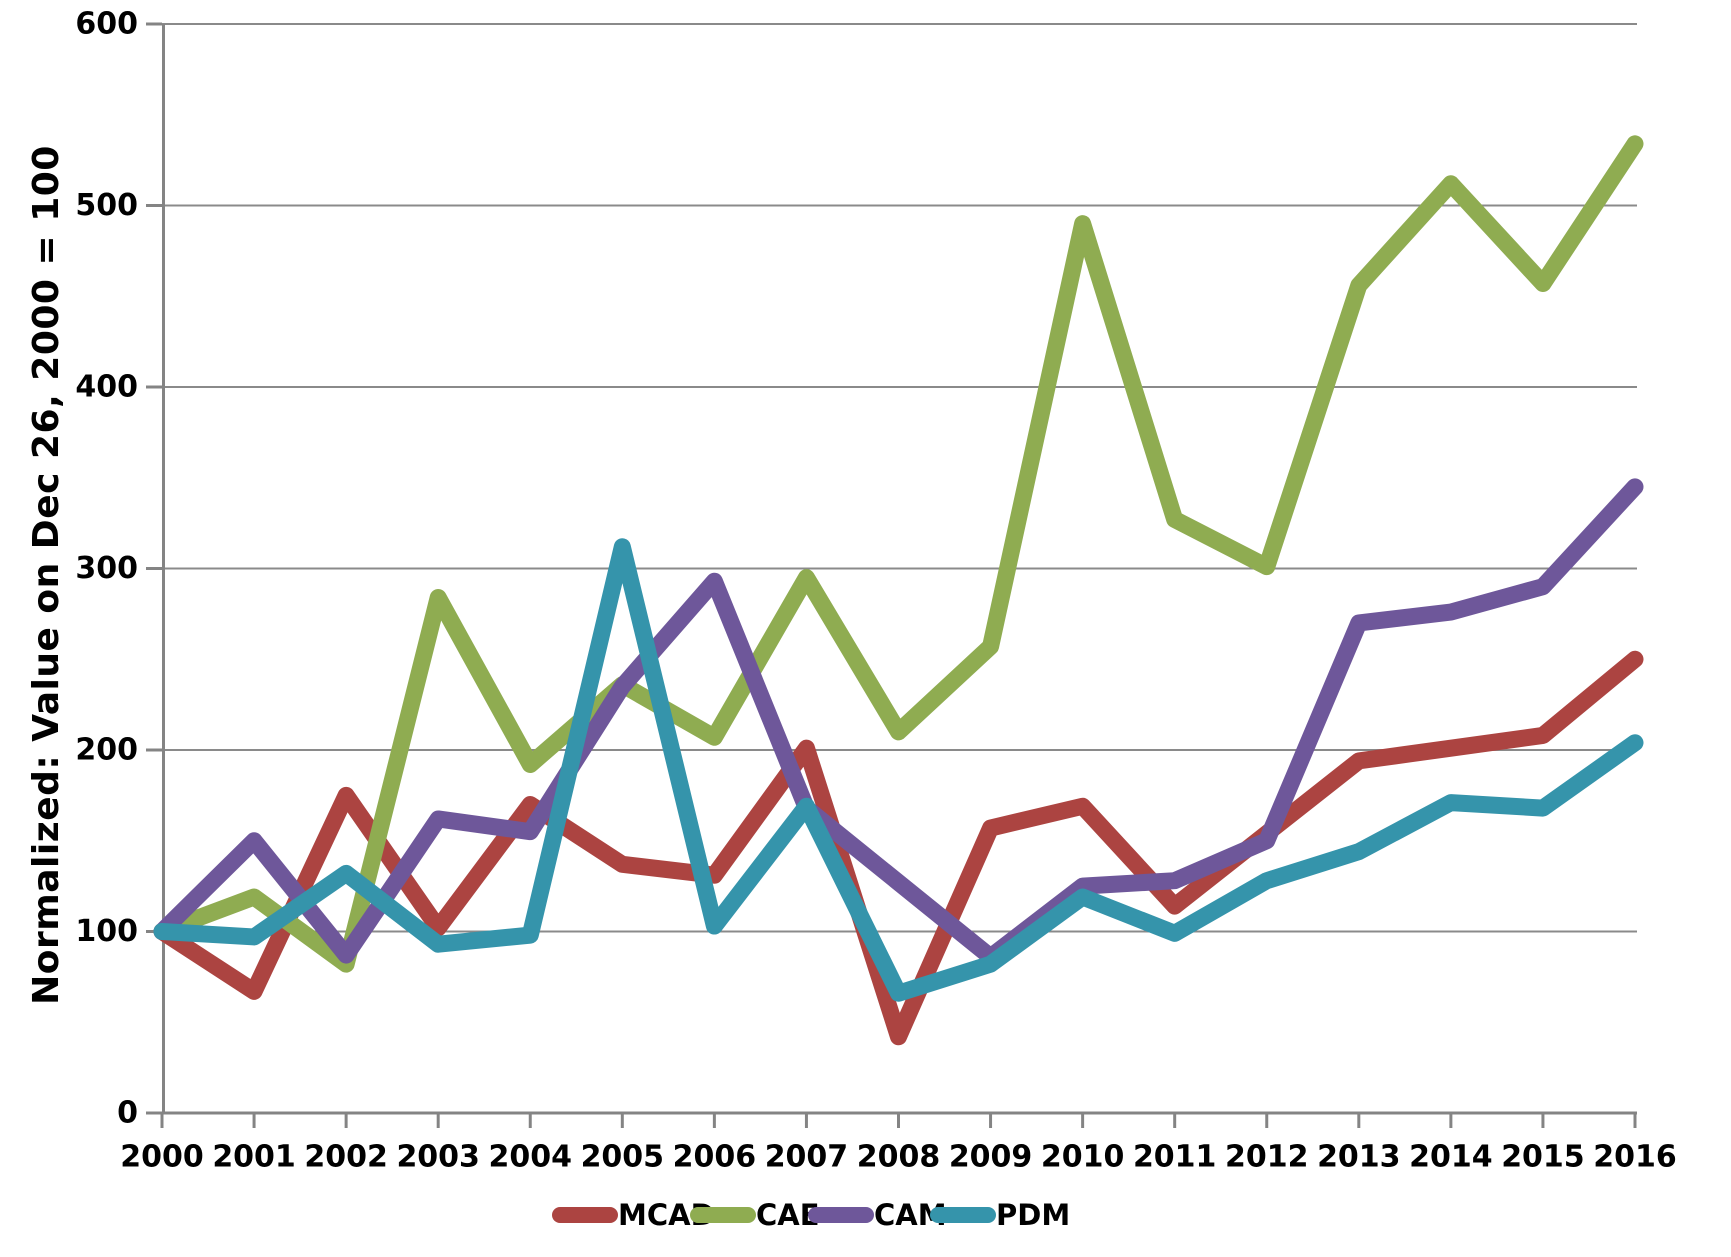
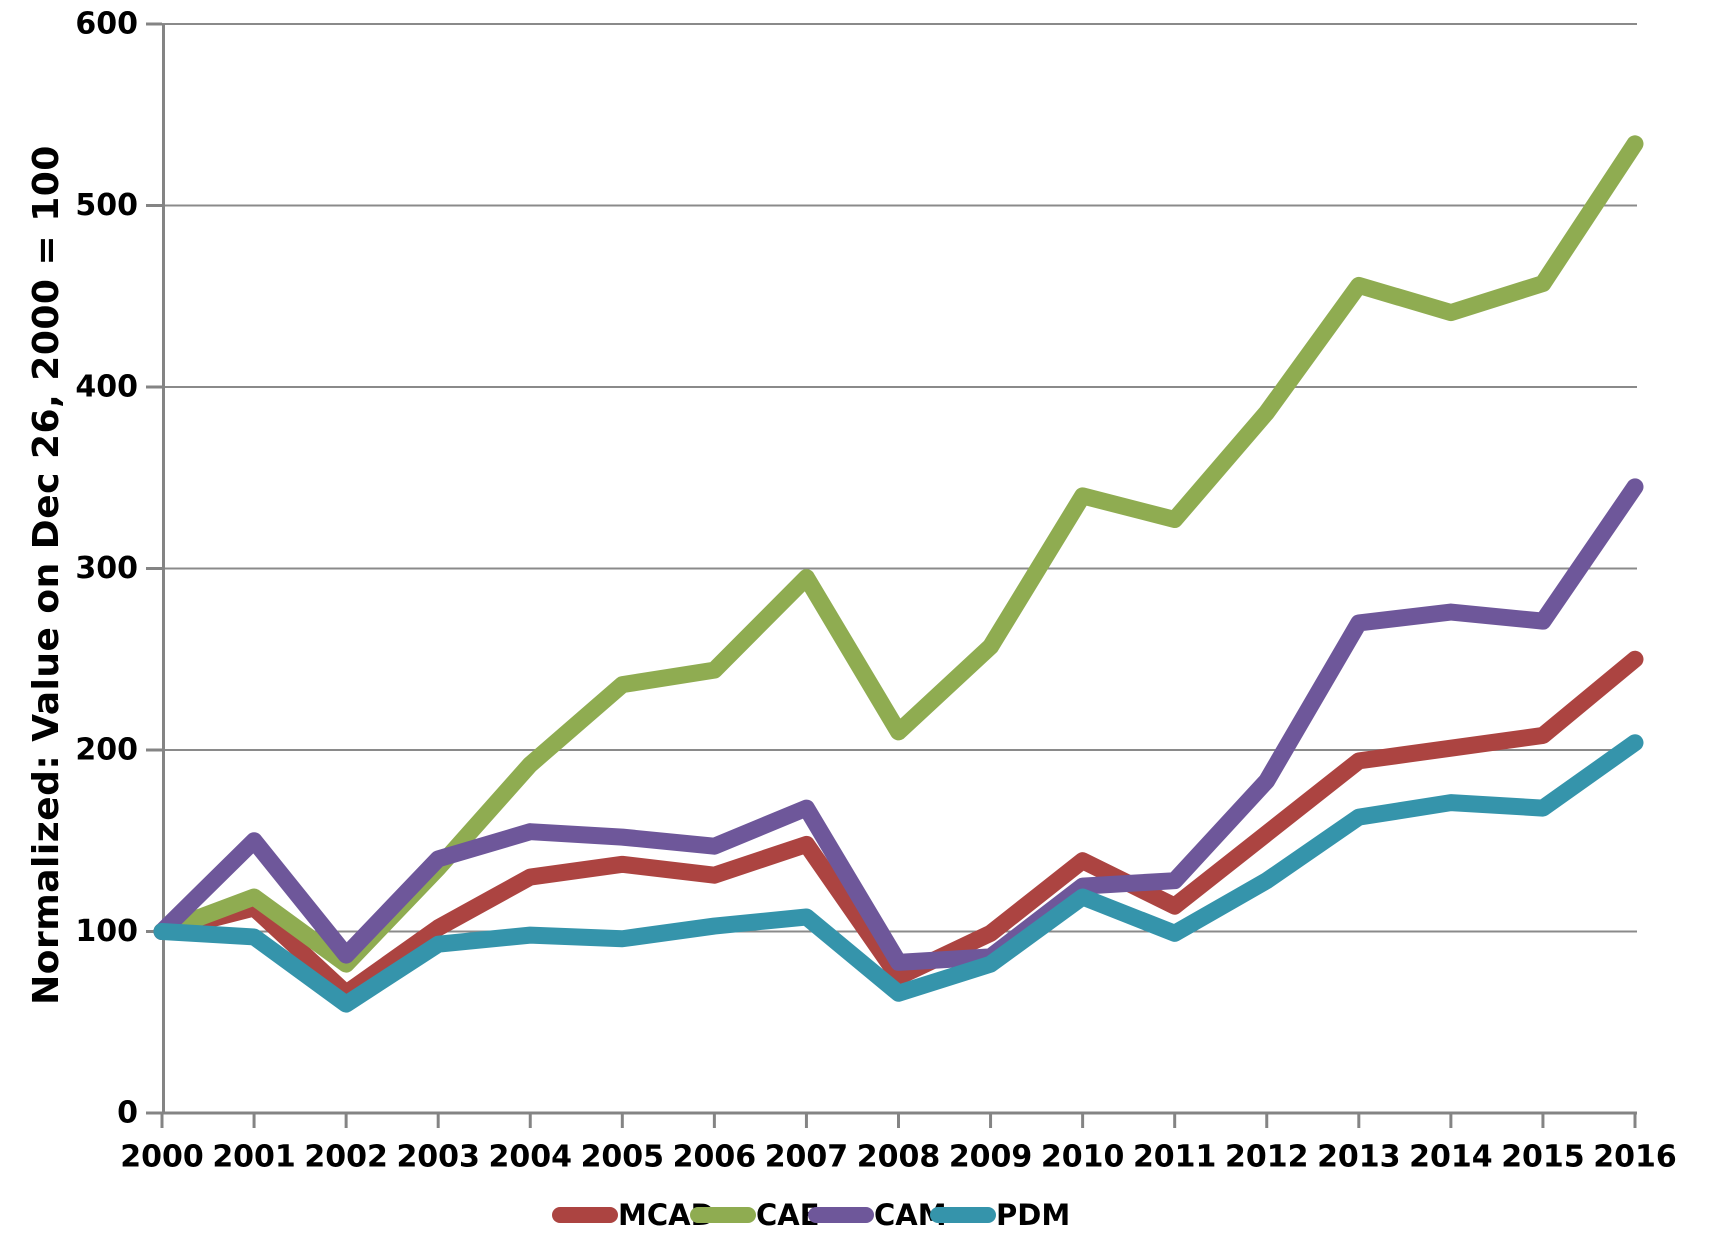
MCAD/2001: 67 -> 113
MCAD/2002: 175 -> 66
PDM/2002: 132 -> 60
CAE/2003: 284 -> 135
CAM/2003: 162 -> 140
MCAD/2004: 170 -> 130
CAM/2005: 235 -> 152
PDM/2005: 312 -> 96
CAE/2006: 207 -> 244
CAM/2006: 293 -> 147
MCAD/2007: 201 -> 148
PDM/2007: 169 -> 108
MCAD/2008: 42 -> 75
CAM/2008: 127 -> 83
MCAD/2009: 157 -> 99
MCAD/2010: 169 -> 139
CAE/2010: 490 -> 340
CAE/2012: 301 -> 386
CAM/2012: 150 -> 183
PDM/2013: 144 -> 163
CAE/2014: 512 -> 441
CAM/2015: 290 -> 271
